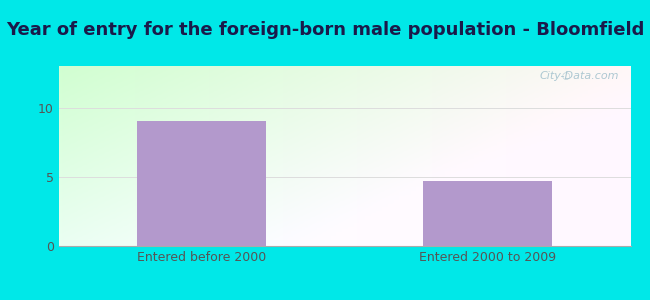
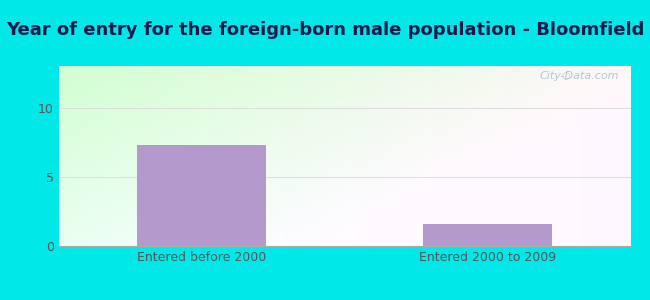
Entered before 2000: 9.0 -> 7.3
Entered 2000 to 2009: 4.7 -> 1.6
